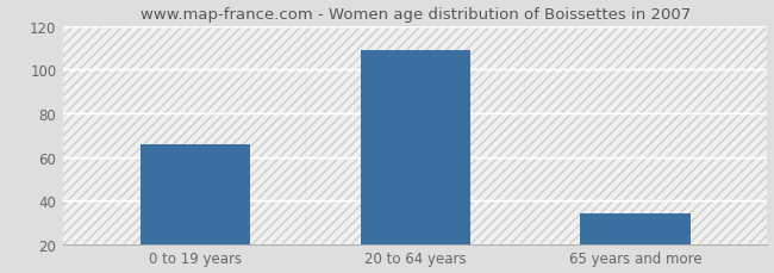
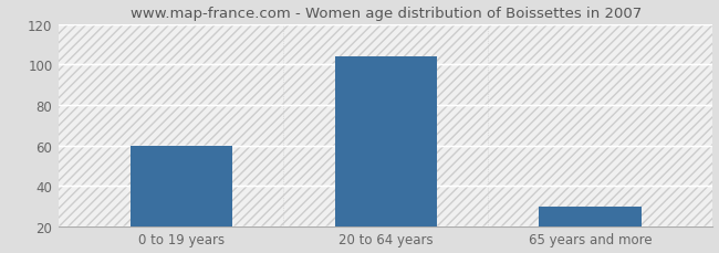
0 to 19 years: 66 -> 60
20 to 64 years: 109 -> 104
65 years and more: 34 -> 30
